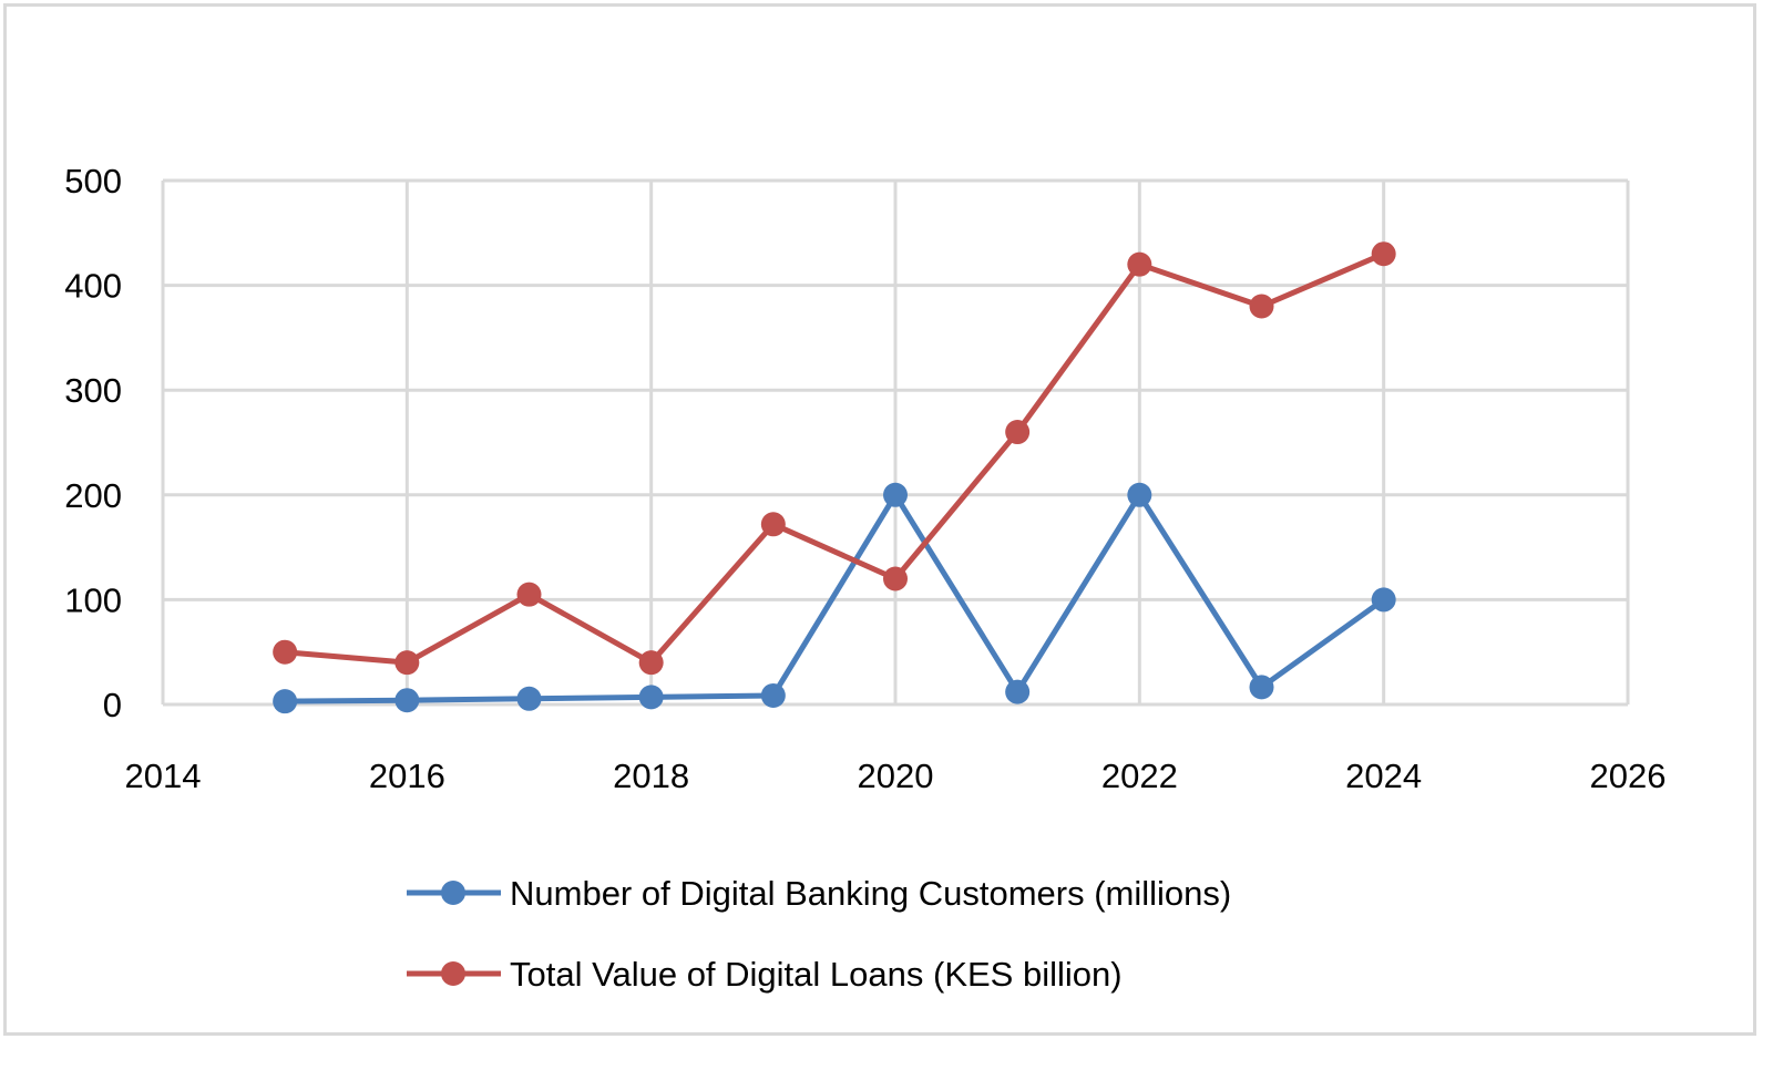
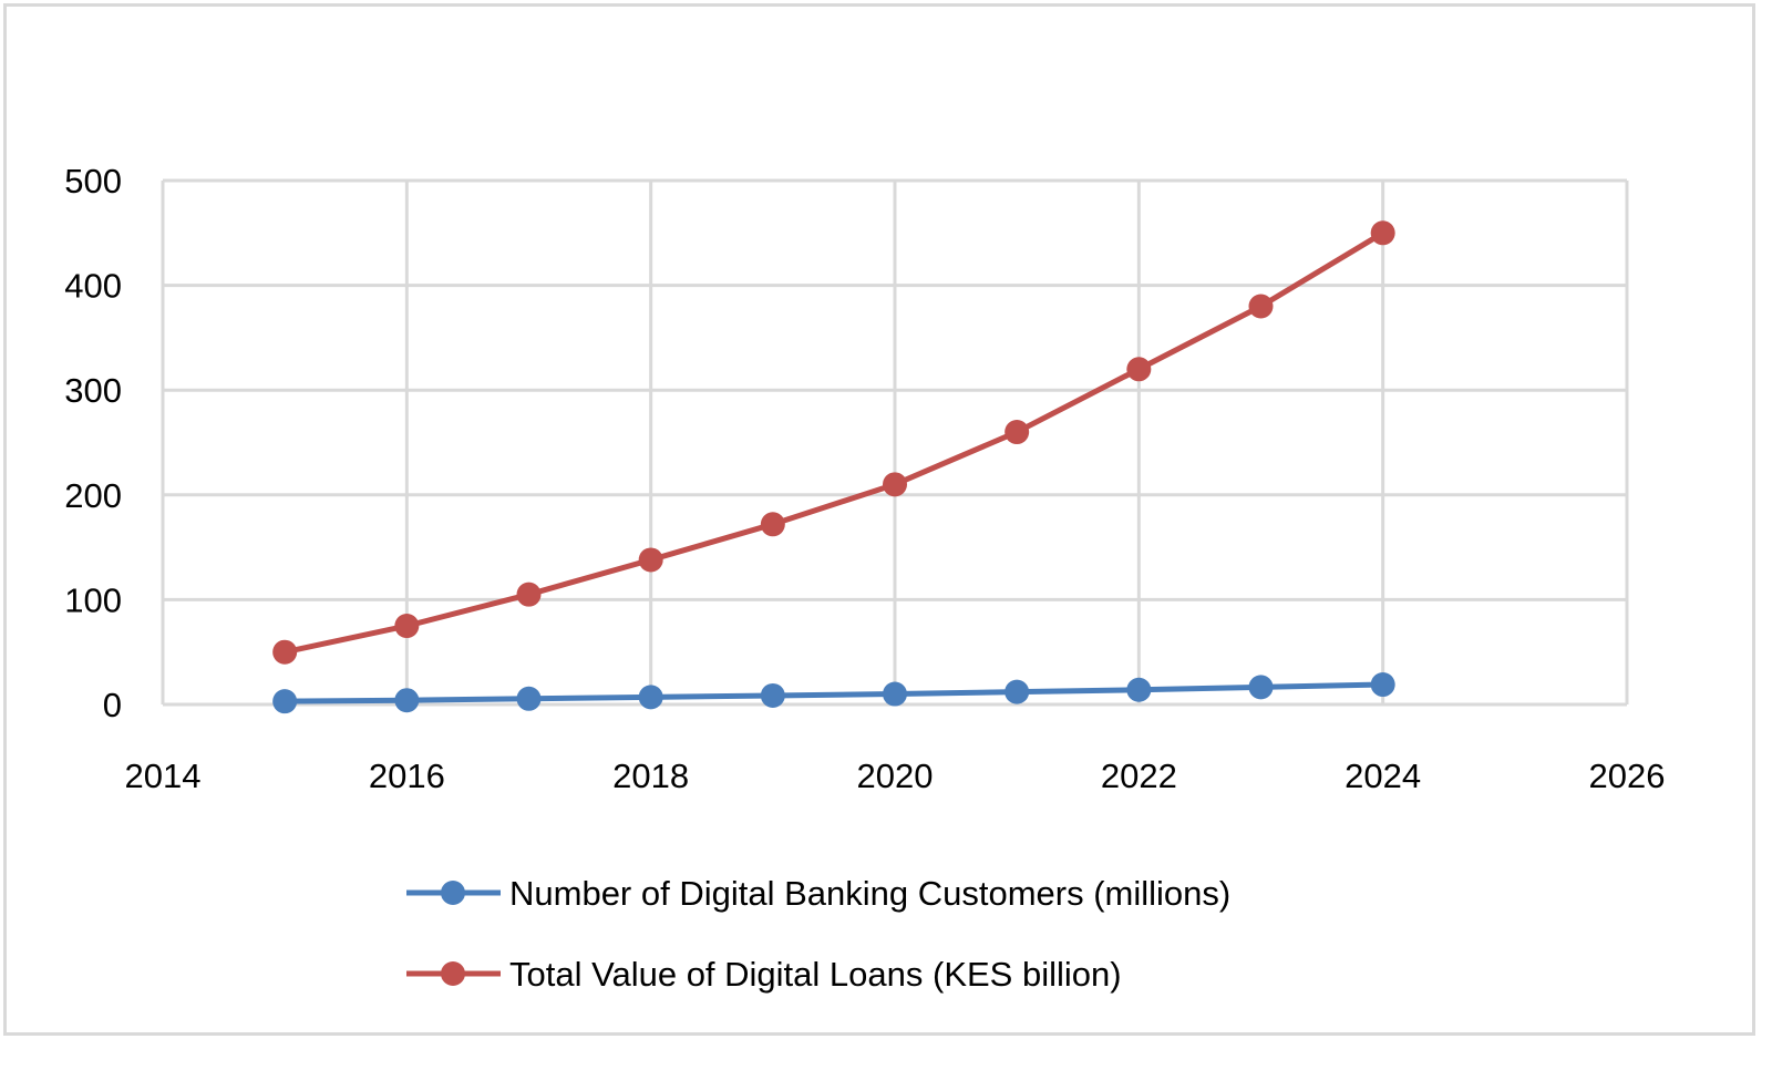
Total Value of Digital Loans (KES billion)/2016: 40 -> 80
Total Value of Digital Loans (KES billion)/2018: 40 -> 140
Number of Digital Banking Customers (millions)/2020: 200 -> 10
Total Value of Digital Loans (KES billion)/2020: 120 -> 210
Number of Digital Banking Customers (millions)/2022: 200 -> 10
Total Value of Digital Loans (KES billion)/2022: 420 -> 320
Number of Digital Banking Customers (millions)/2024: 100 -> 20
Total Value of Digital Loans (KES billion)/2024: 430 -> 450
